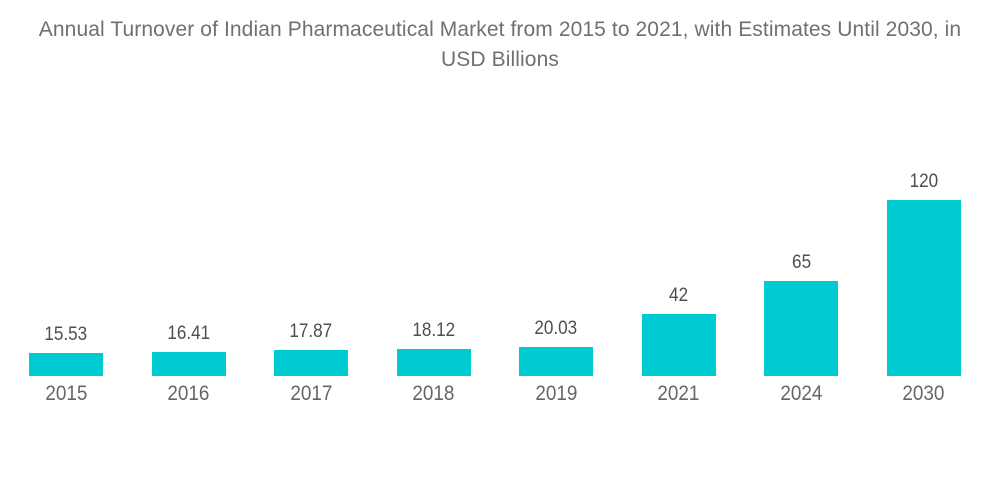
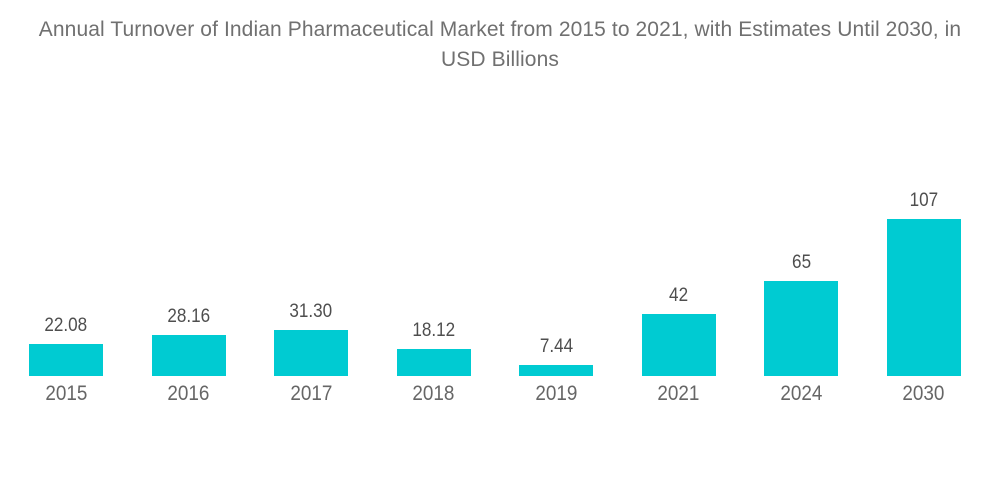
2015: 15.53 -> 22.08
2016: 16.41 -> 28.16
2017: 17.87 -> 31.30
2019: 20.03 -> 7.44
2030: 120 -> 107
